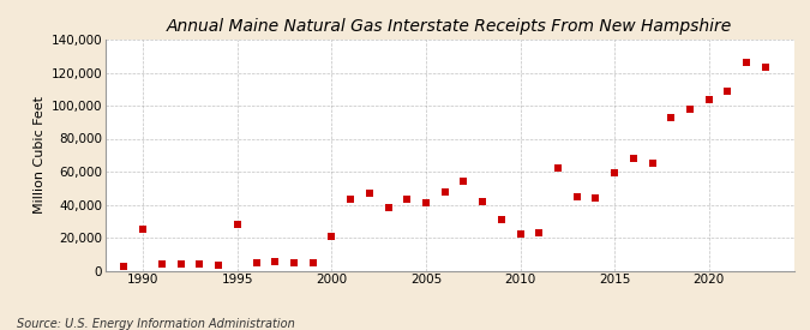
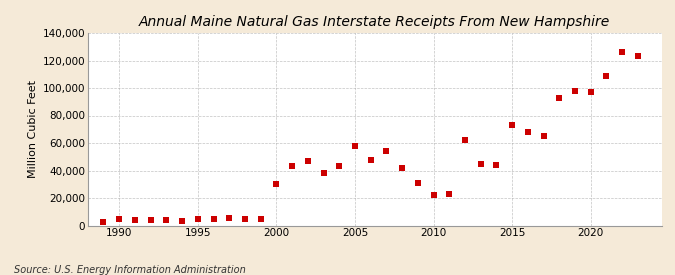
1990: 25,000 -> 4,000
1995: 28,000 -> 4,000
2000: 21,000 -> 30,000
2005: 41,000 -> 58,000
2015: 59,000 -> 73,000
2020: 104,000 -> 97,000
